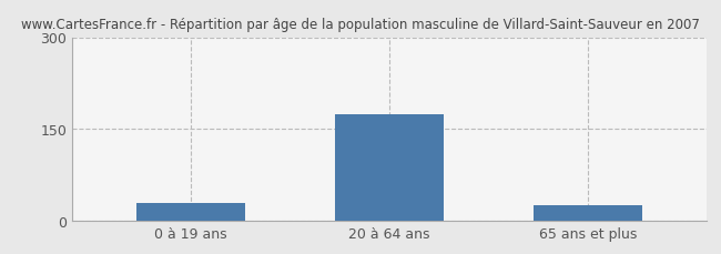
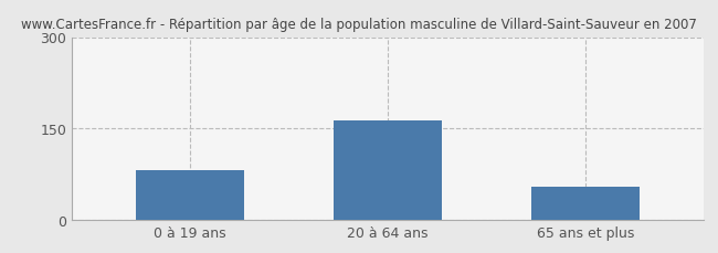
0 à 19 ans: 30 -> 82
20 à 64 ans: 175 -> 164
65 ans et plus: 25 -> 54
